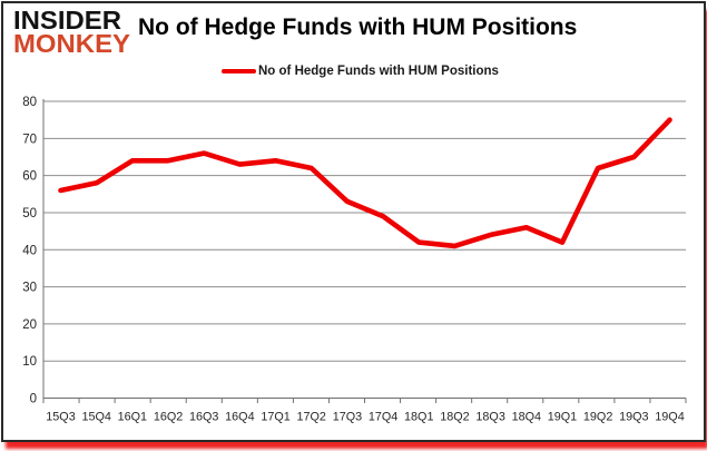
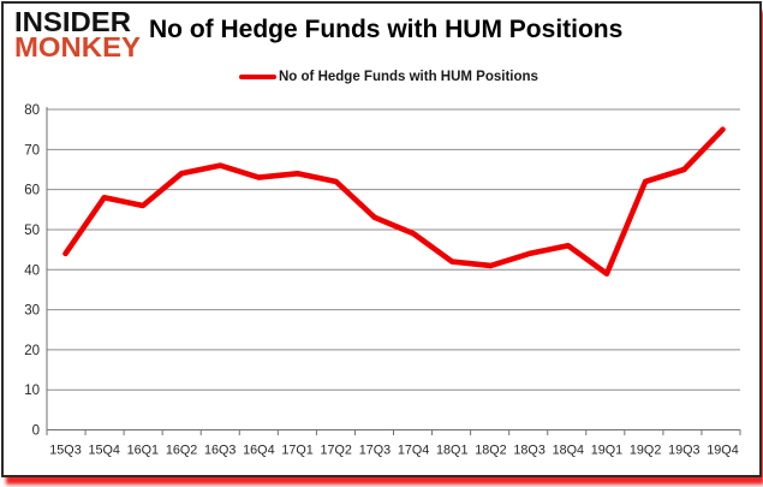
15Q3: 56 -> 44
16Q1: 64 -> 56
19Q1: 42 -> 39
